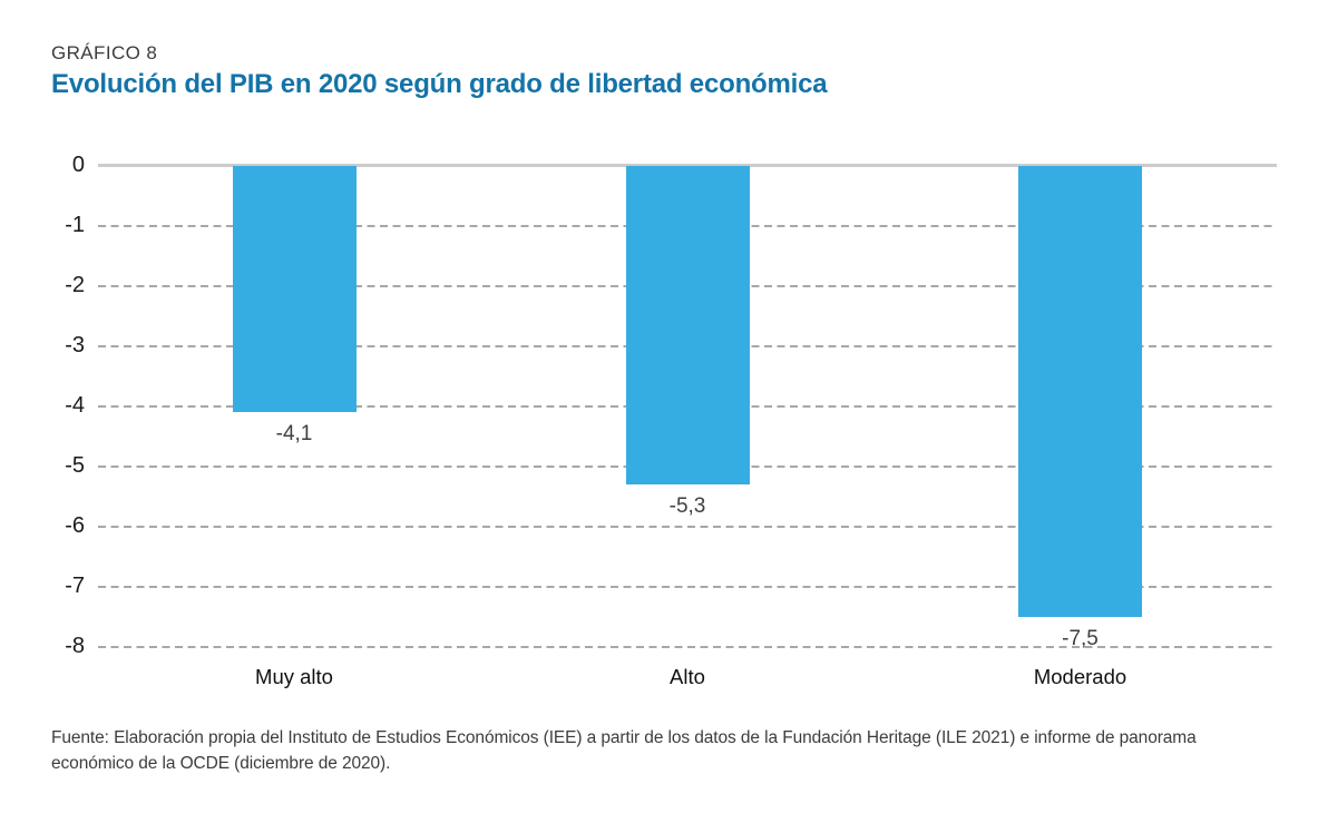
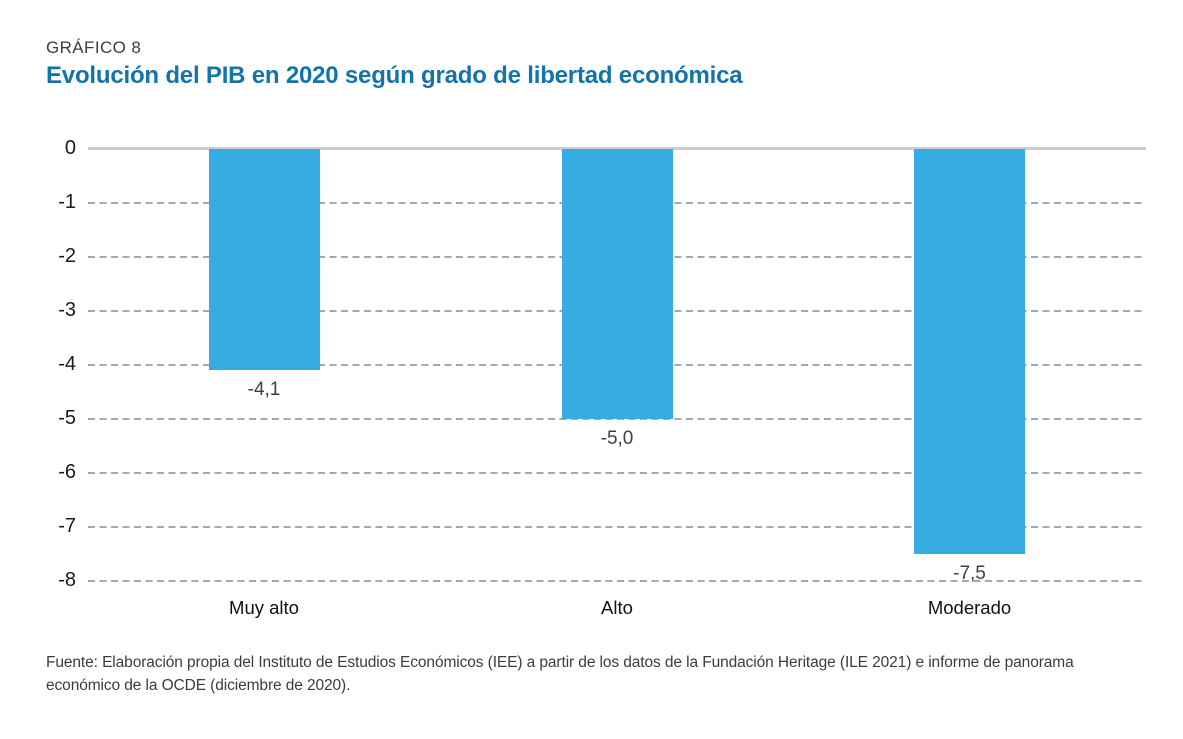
Alto: -5,3 -> -5,0
